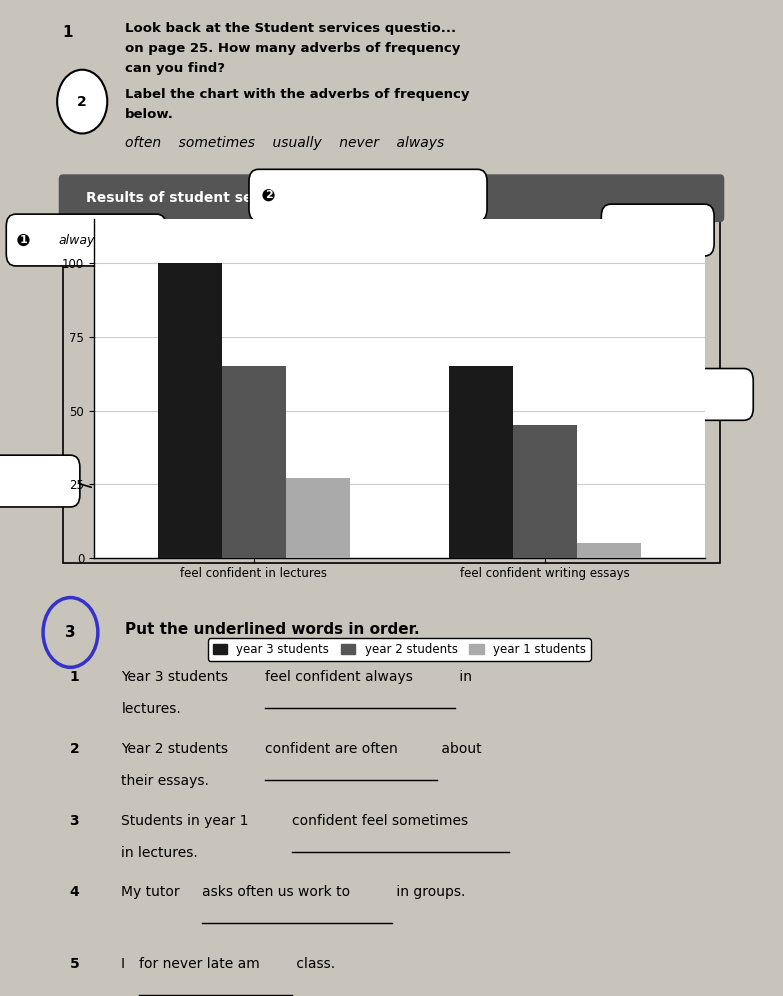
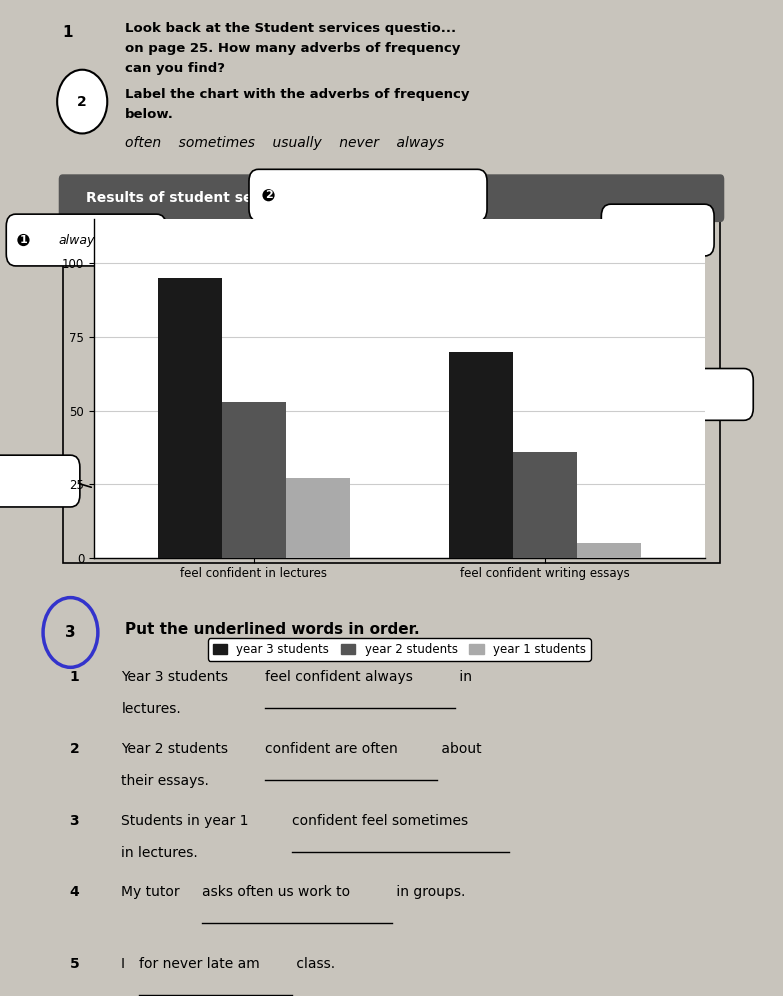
year 3 students/feel confident in lectures: 100 -> 95
year 2 students/feel confident in lectures: 65 -> 53
year 3 students/feel confident writing essays: 65 -> 70
year 2 students/feel confident writing essays: 45 -> 36
